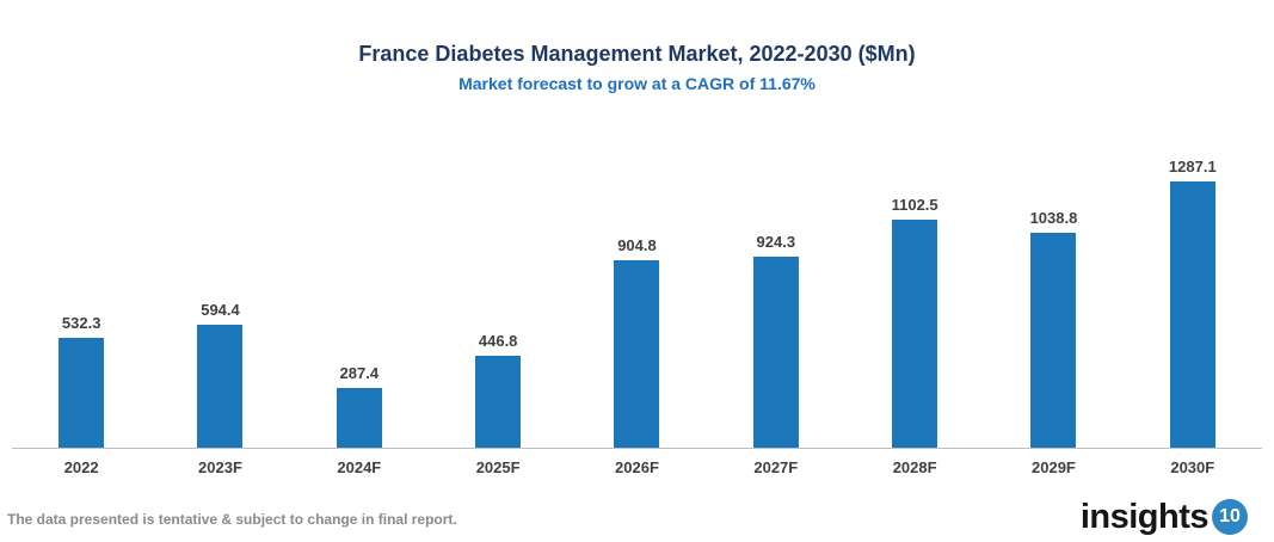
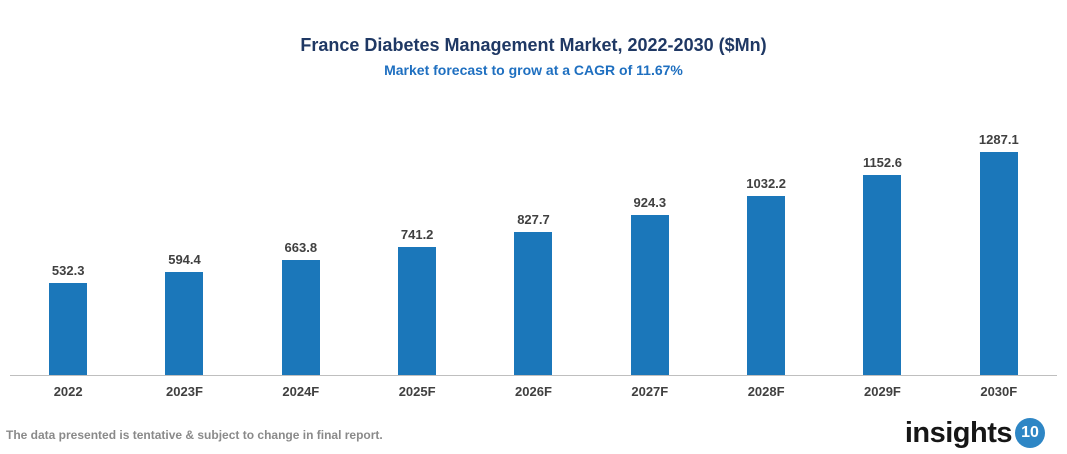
2024F: 287.4 -> 663.8
2025F: 446.8 -> 741.2
2026F: 904.8 -> 827.7
2028F: 1102.5 -> 1032.2
2029F: 1038.8 -> 1152.6
